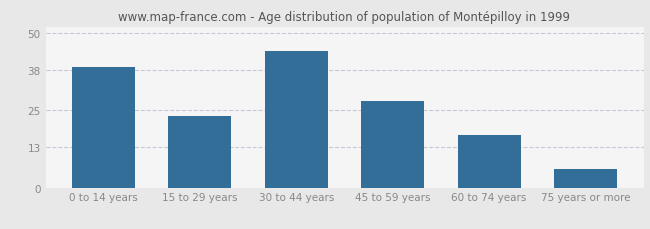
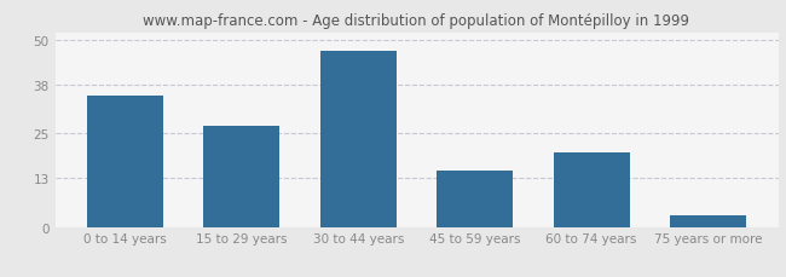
0 to 14 years: 39 -> 35
15 to 29 years: 23 -> 27
30 to 44 years: 44 -> 47
45 to 59 years: 28 -> 15
60 to 74 years: 17 -> 20
75 years or more: 6 -> 3
